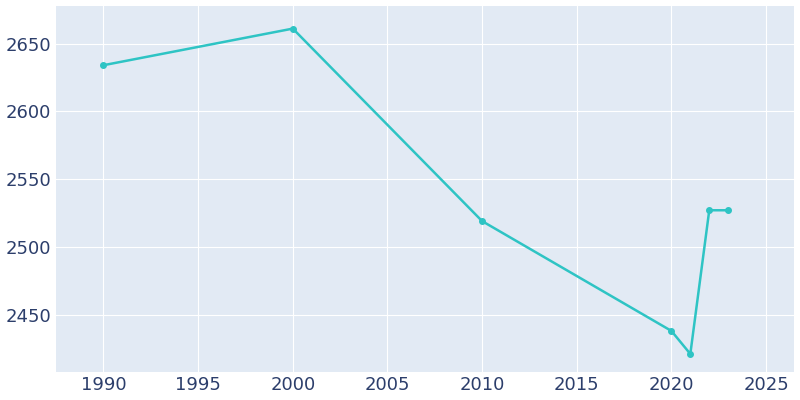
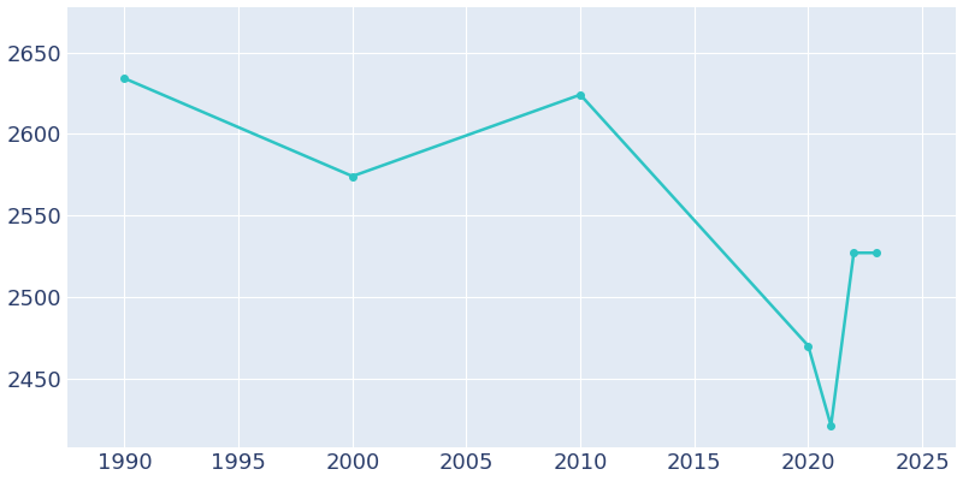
2000: 2661 -> 2574
2010: 2519 -> 2624
2020: 2438 -> 2470
